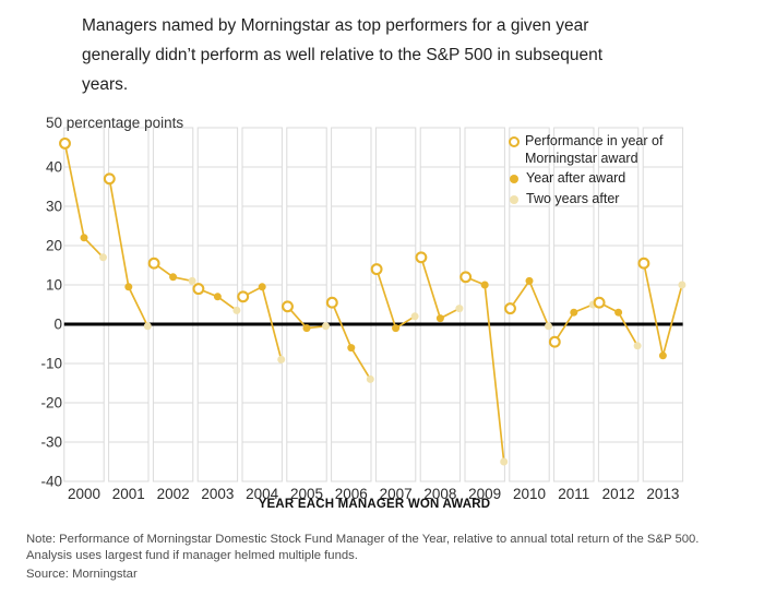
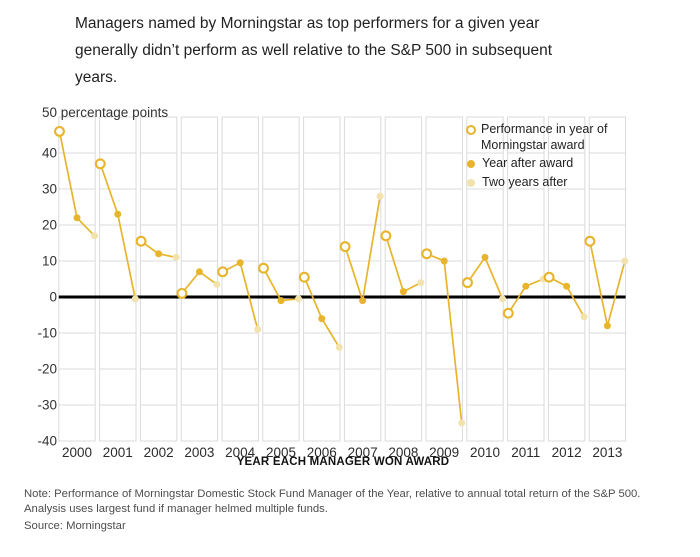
Year after award/2001: 10 -> 23
Performance in year of Morningstar award/2003: 9 -> 1
Performance in year of Morningstar award/2005: 4 -> 8
Two years after/2007: 2 -> 28
